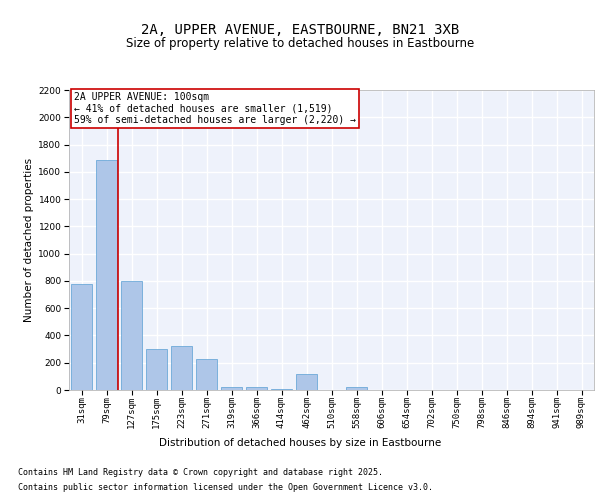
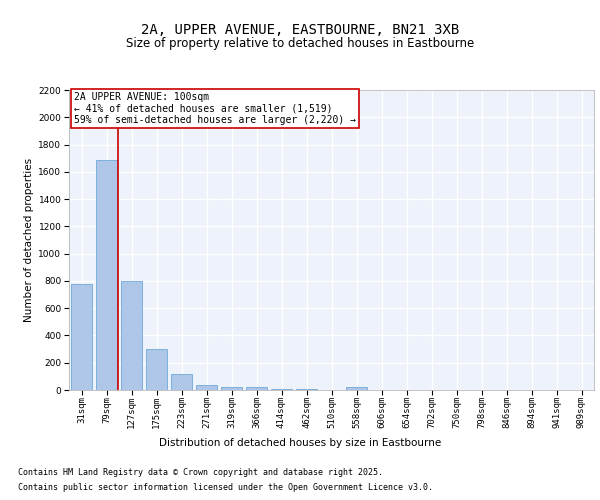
223sqm: 320 -> 120
271sqm: 230 -> 40
462sqm: 120 -> 0
